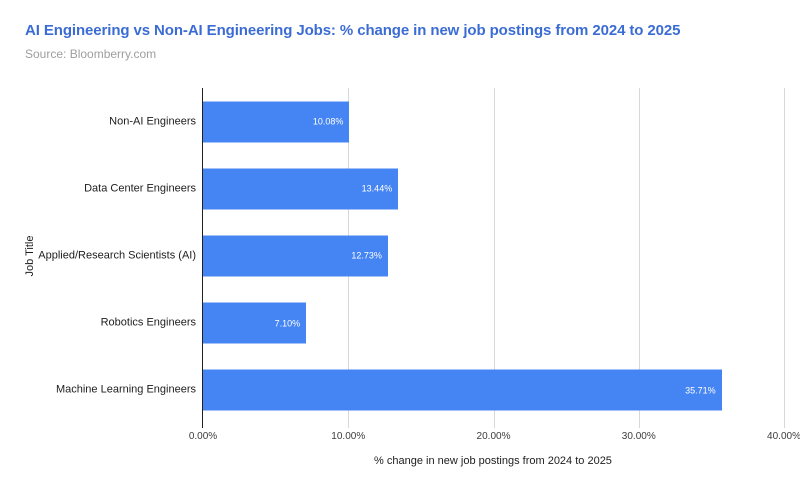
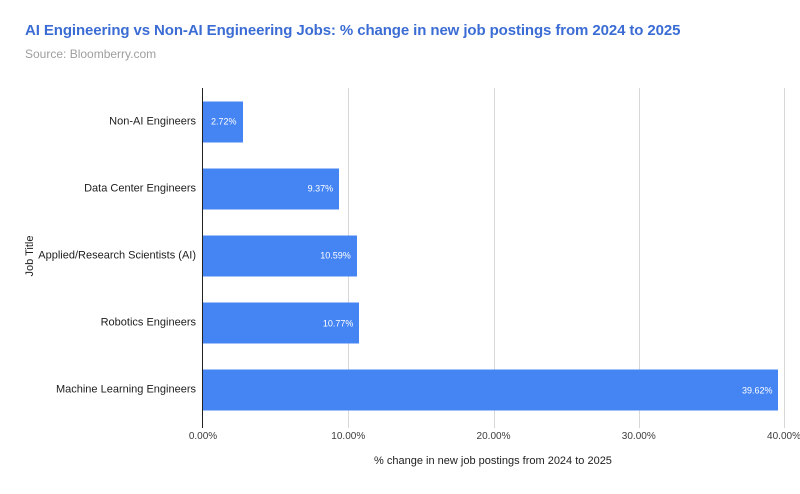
Non-AI Engineers: 10.08% -> 2.72%
Data Center Engineers: 13.44% -> 9.37%
Applied/Research Scientists (AI): 12.73% -> 10.59%
Robotics Engineers: 7.10% -> 10.77%
Machine Learning Engineers: 35.71% -> 39.62%
